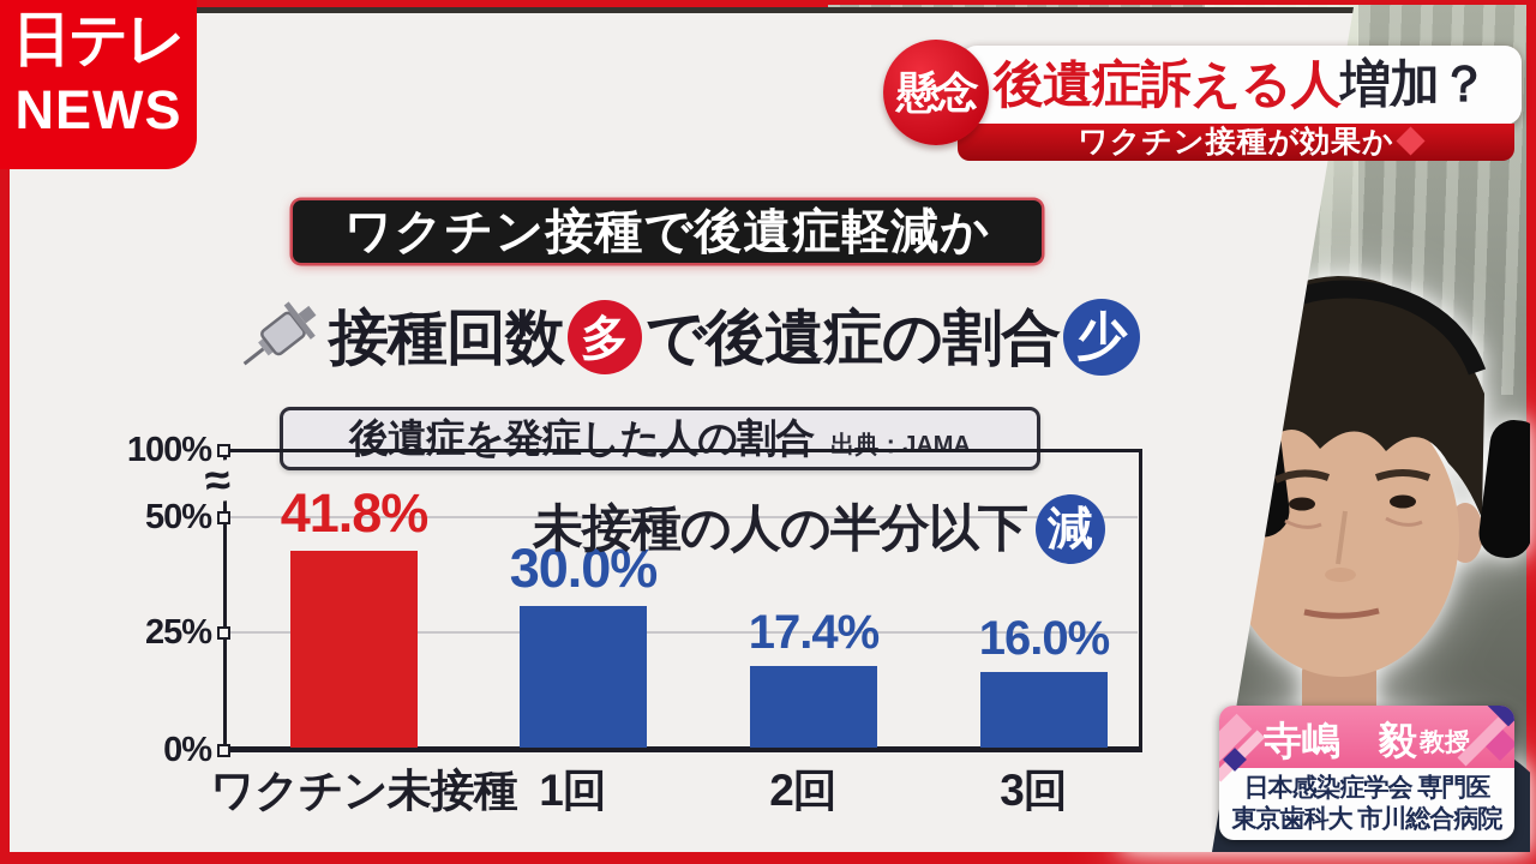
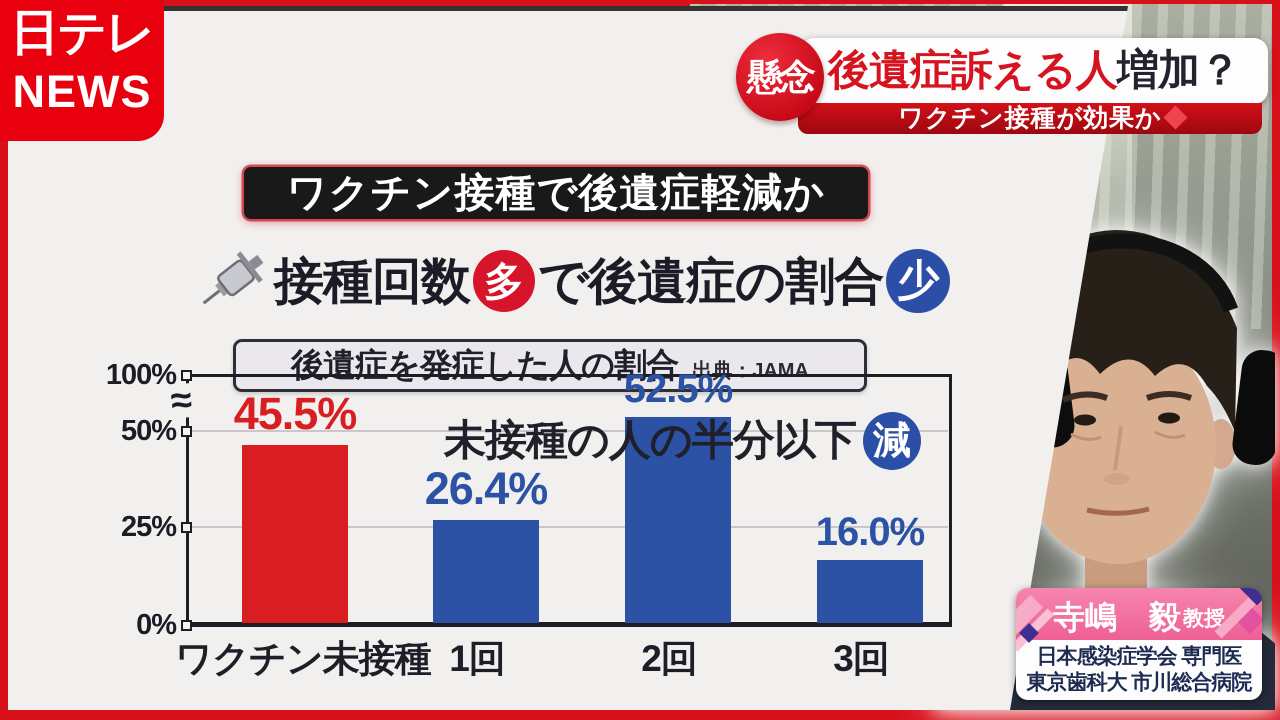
ワクチン未接種: 41.8% -> 45.5%
1回: 30.0% -> 26.4%
2回: 17.4% -> 52.5%
